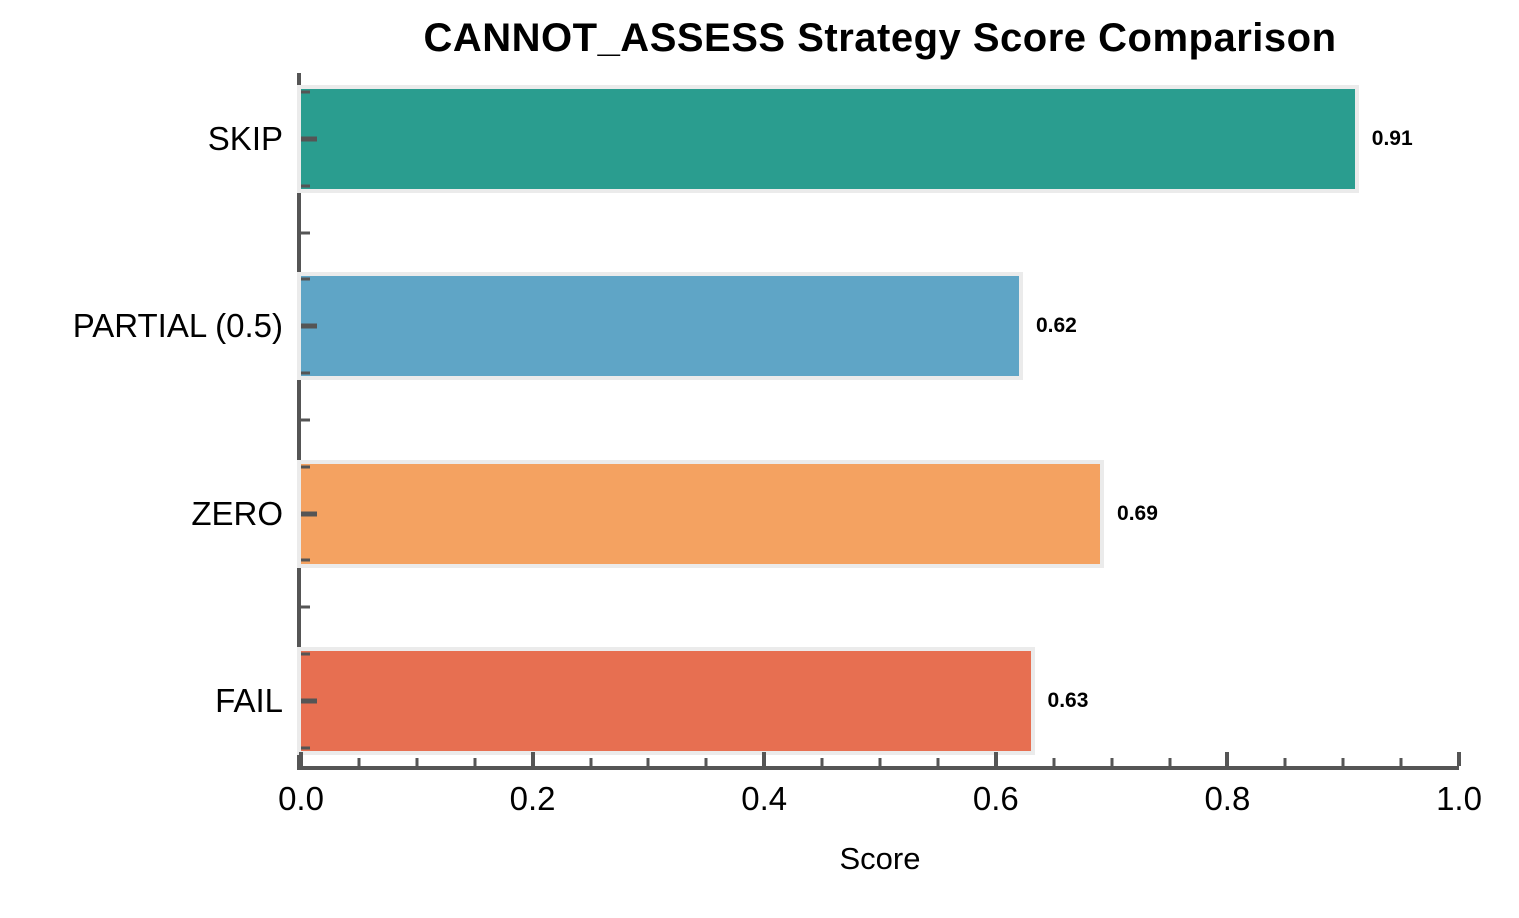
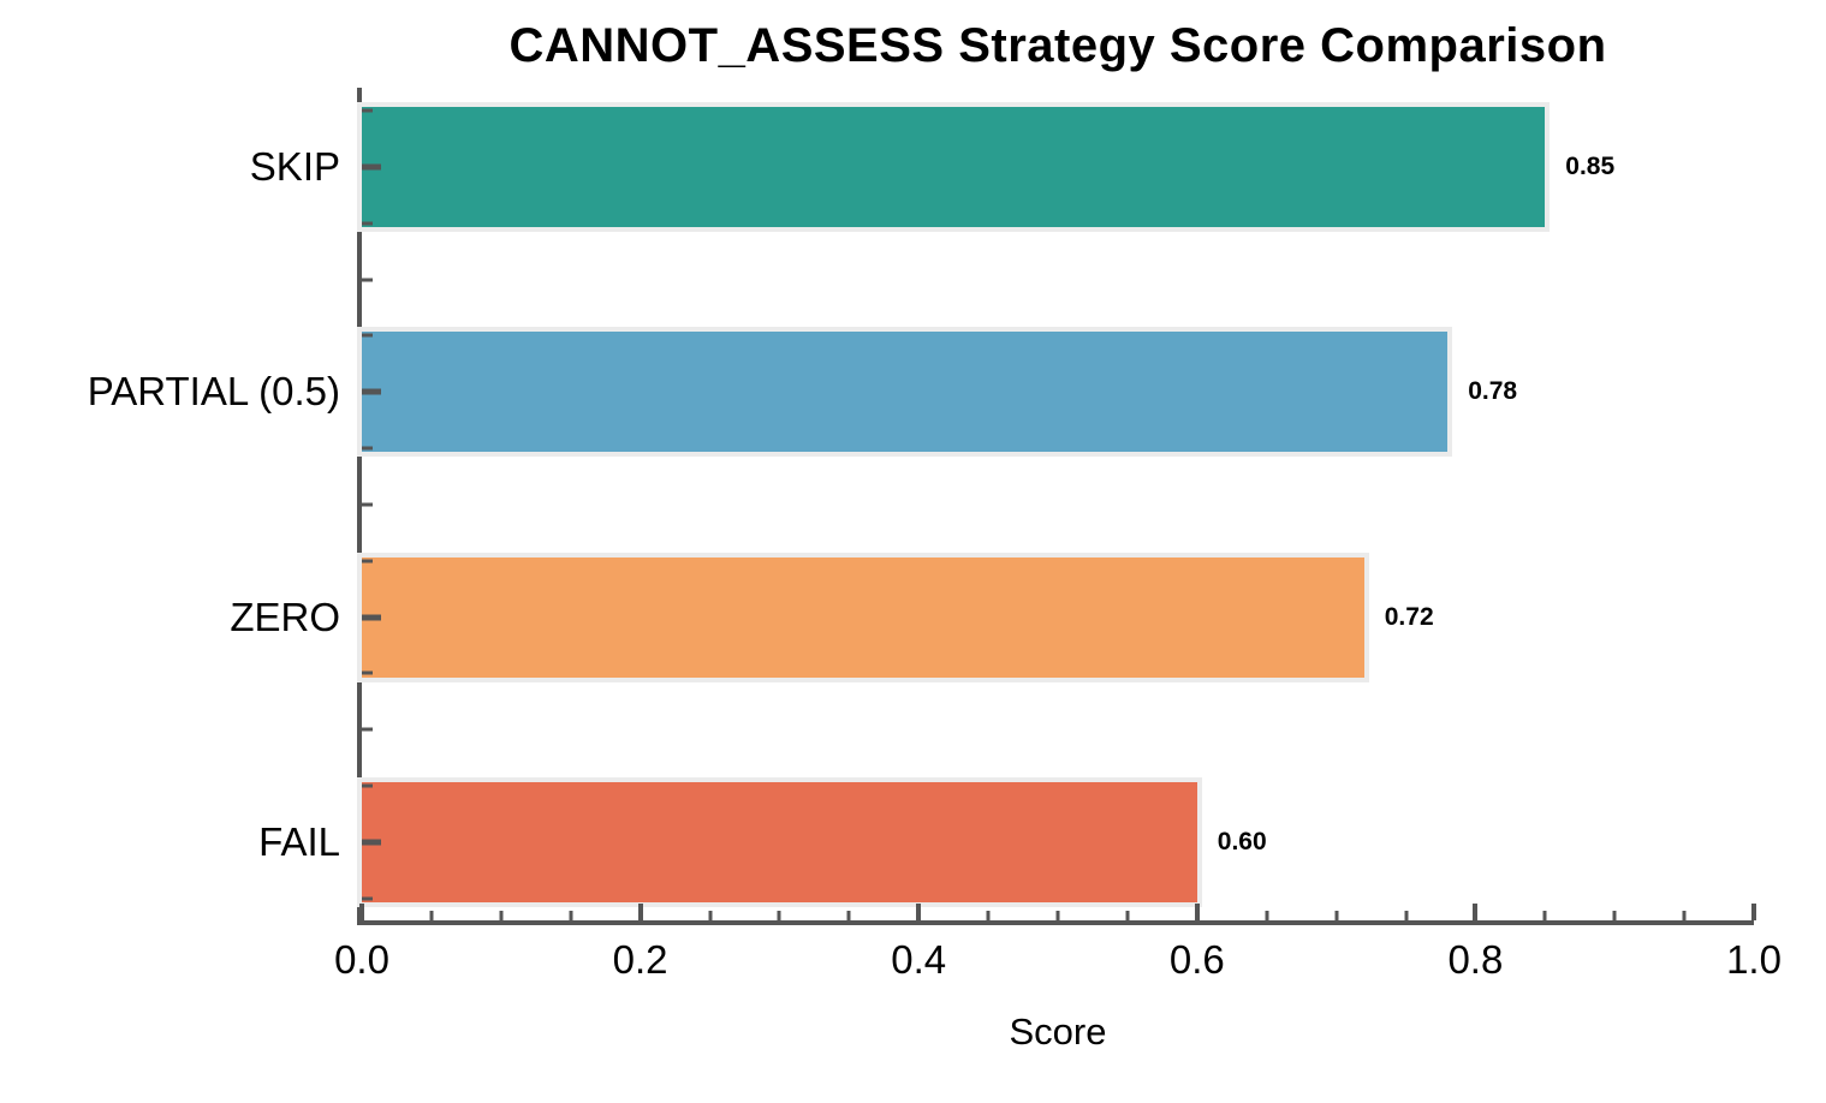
SKIP: 0.91 -> 0.85
PARTIAL (0.5): 0.62 -> 0.78
ZERO: 0.69 -> 0.72
FAIL: 0.63 -> 0.60
